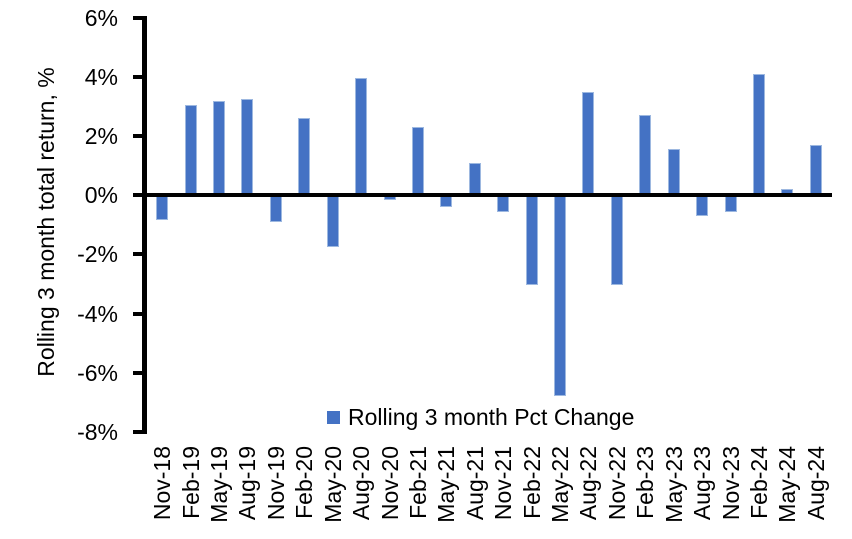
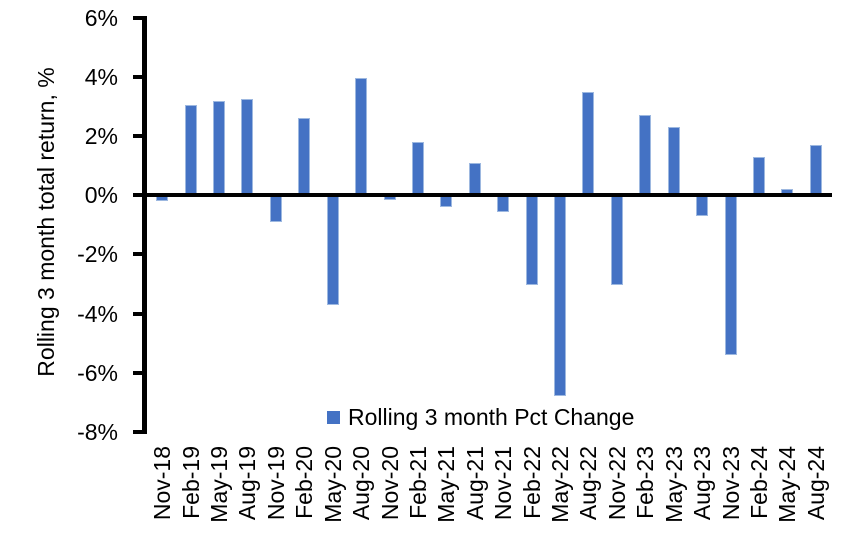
Nov-18: -0.8% -> -0.2%
May-20: -1.8% -> -3.7%
Feb-21: 2.3% -> 1.8%
May-23: 1.6% -> 2.3%
Nov-23: -0.6% -> -5.4%
Feb-24: 4.1% -> 1.3%
